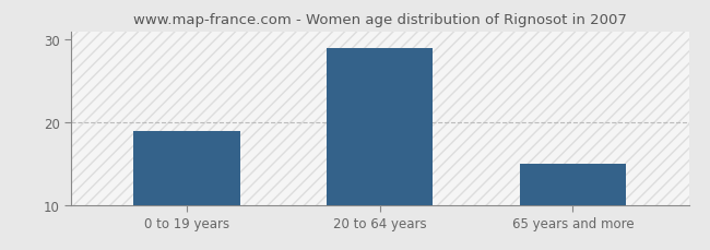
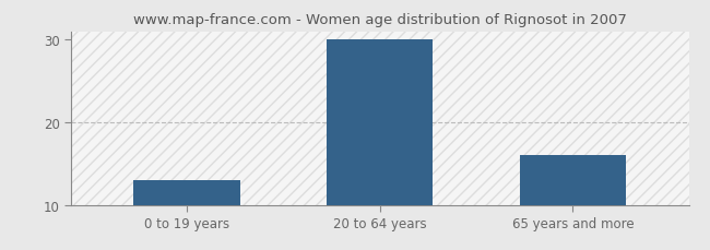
0 to 19 years: 19 -> 13
20 to 64 years: 29 -> 30
65 years and more: 15 -> 16
